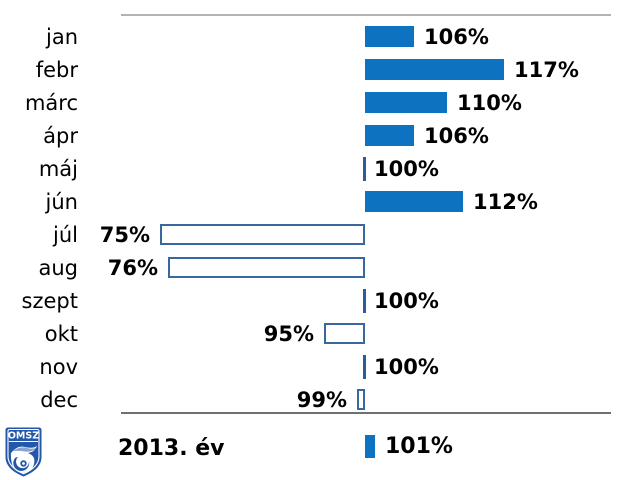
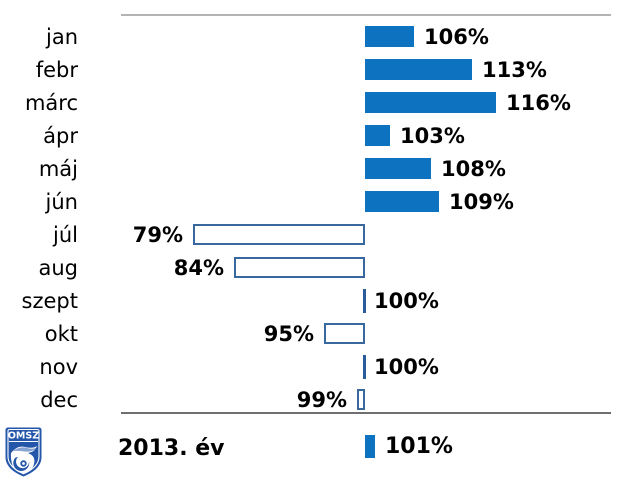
febr: 117% -> 113%
márc: 110% -> 116%
ápr: 106% -> 103%
máj: 100% -> 108%
jún: 112% -> 109%
júl: 75% -> 79%
aug: 76% -> 84%
